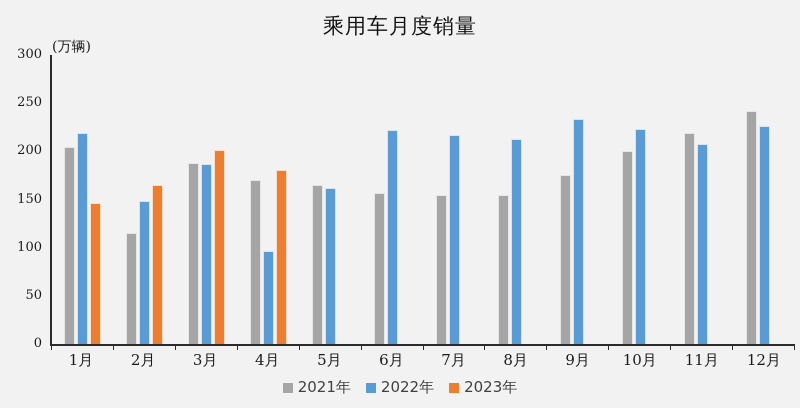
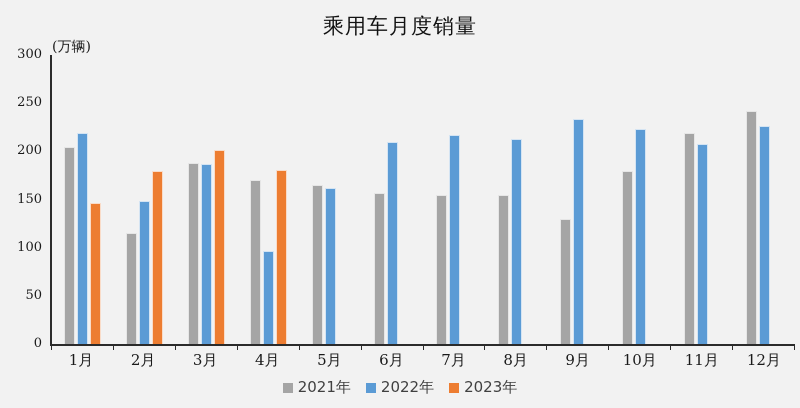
2023年/2月: 170 -> 180
2022年/6月: 220 -> 210
2021年/9月: 180 -> 130
2021年/10月: 200 -> 180
